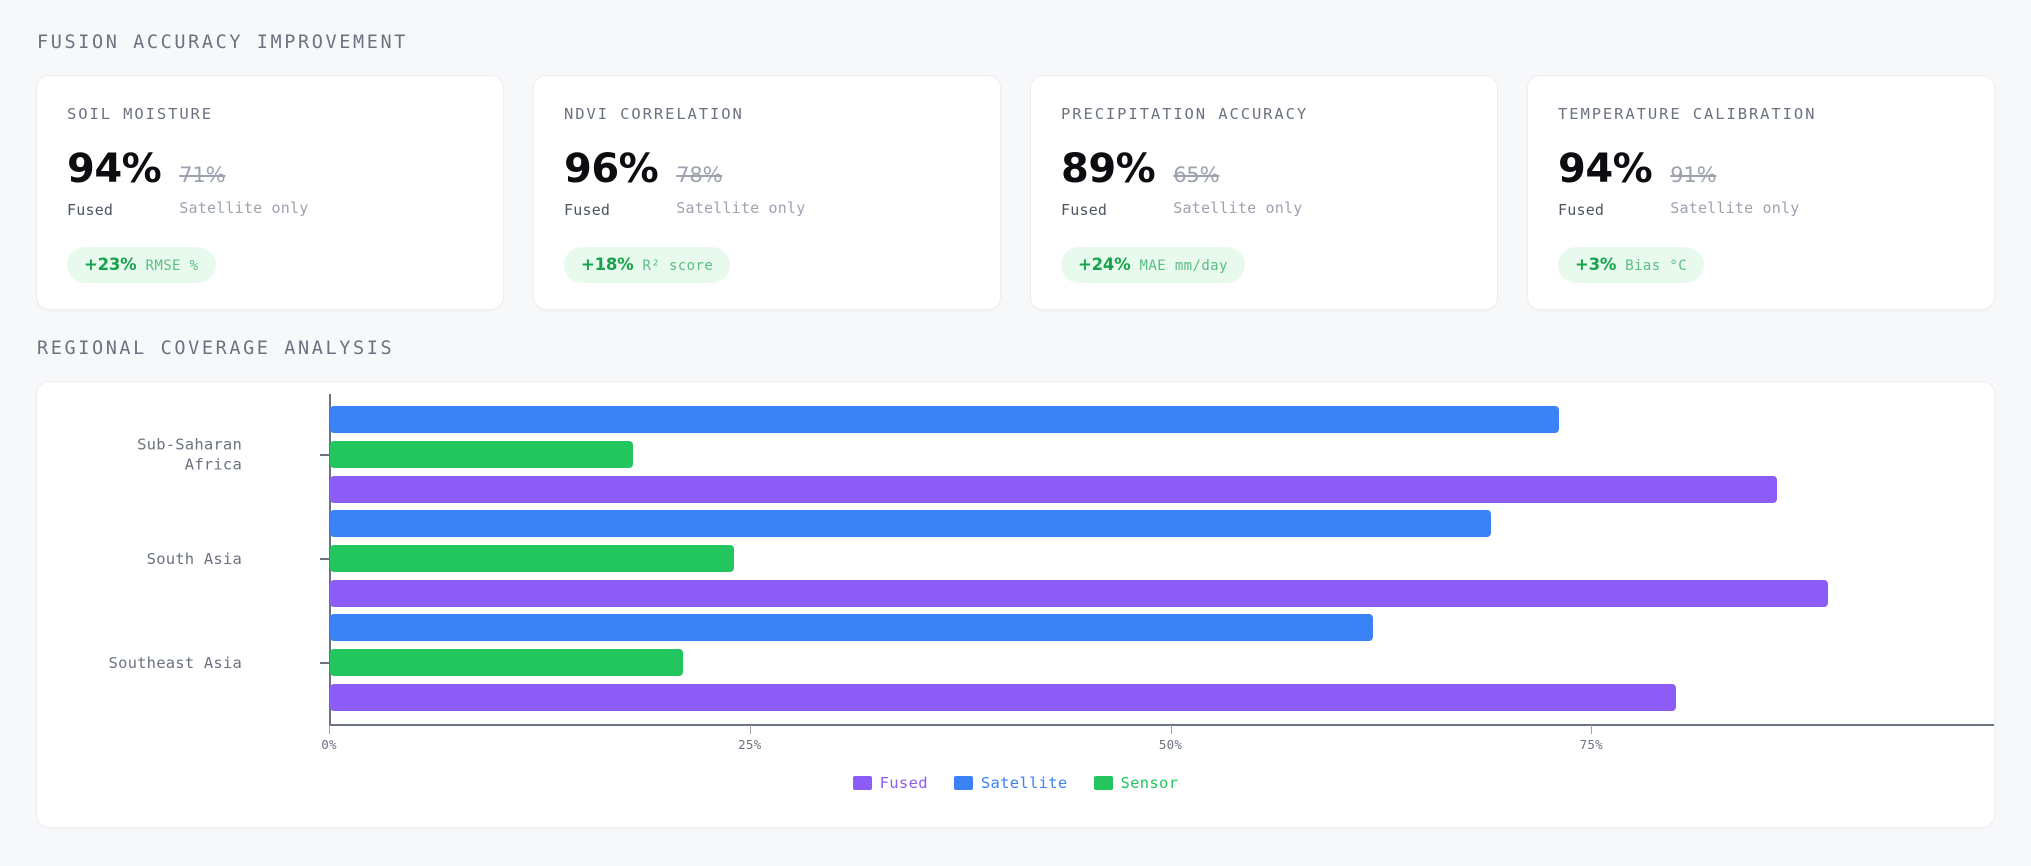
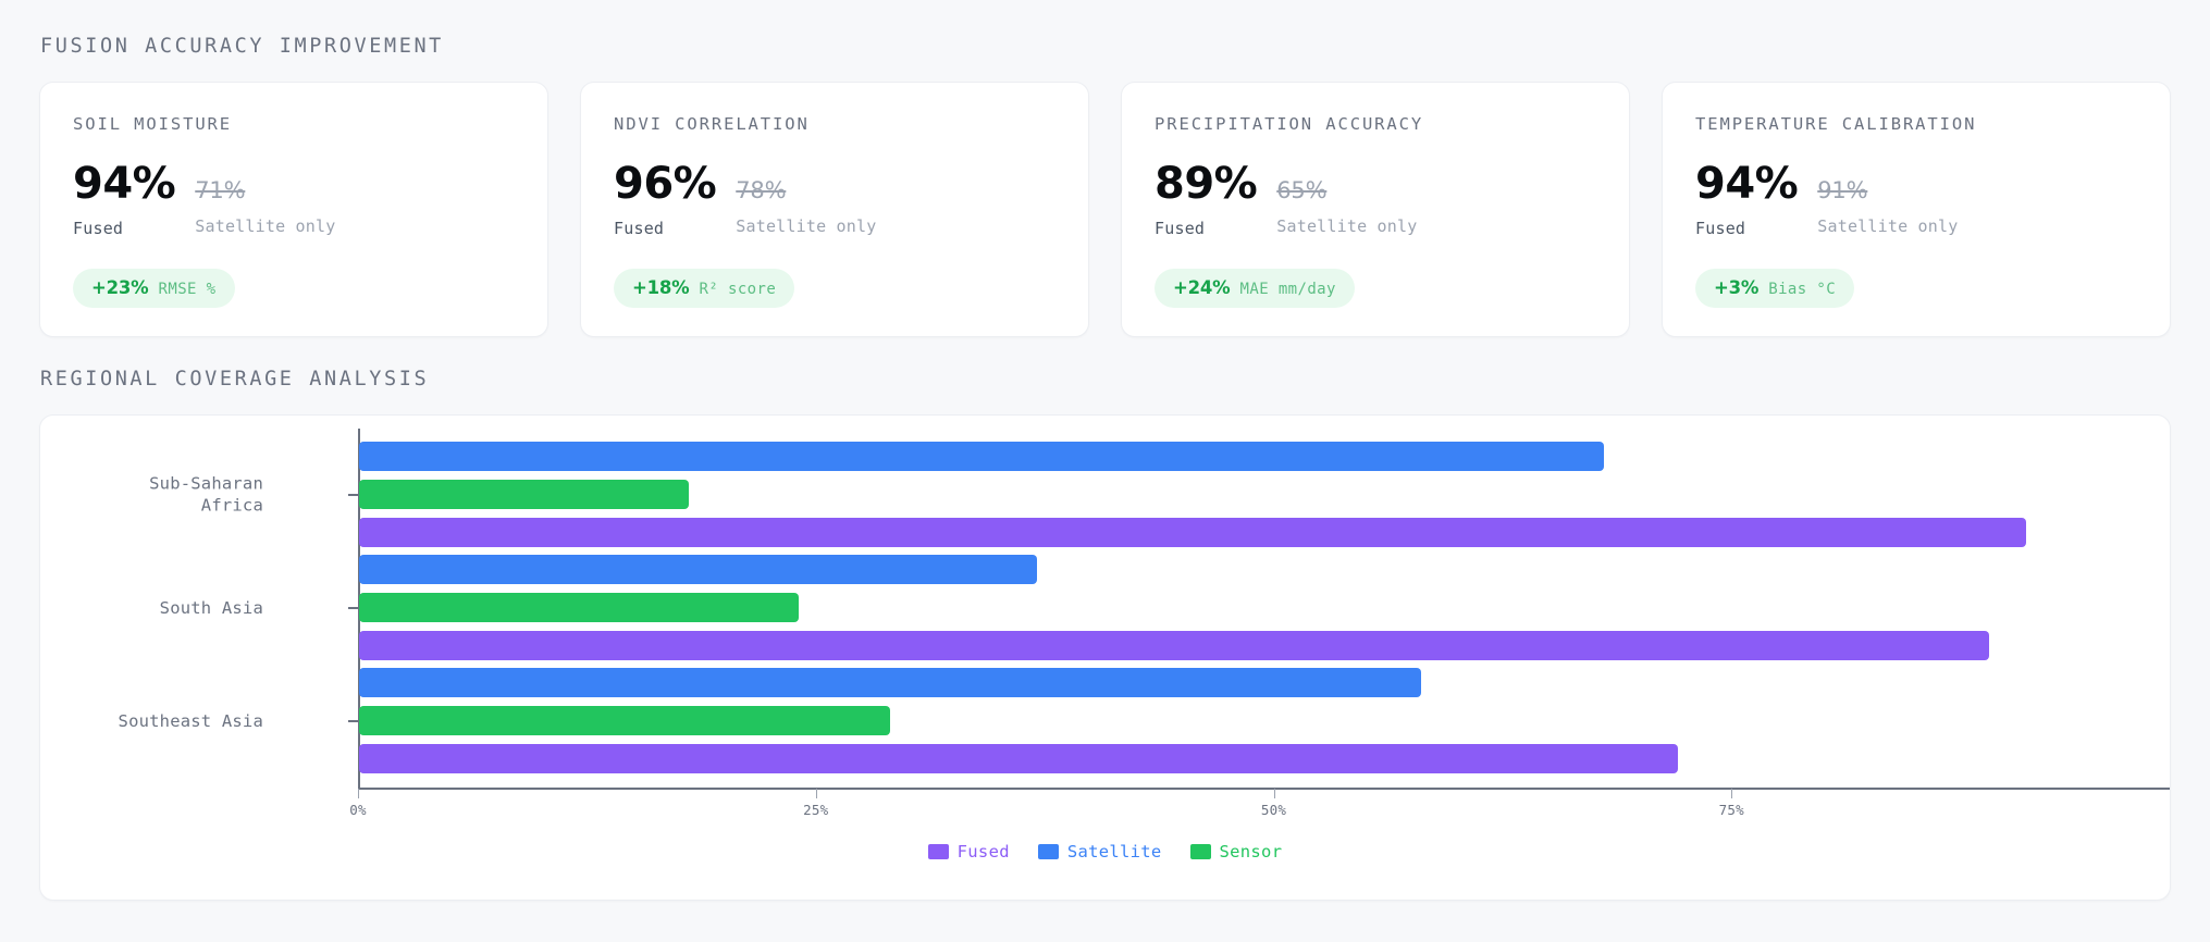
Satellite/Sub-Saharan Africa: 73% -> 68%
Fused/Sub-Saharan Africa: 86% -> 91%
Satellite/South Asia: 69% -> 37%
Satellite/Southeast Asia: 62% -> 58%
Sensor/Southeast Asia: 21% -> 29%
Fused/Southeast Asia: 80% -> 72%
